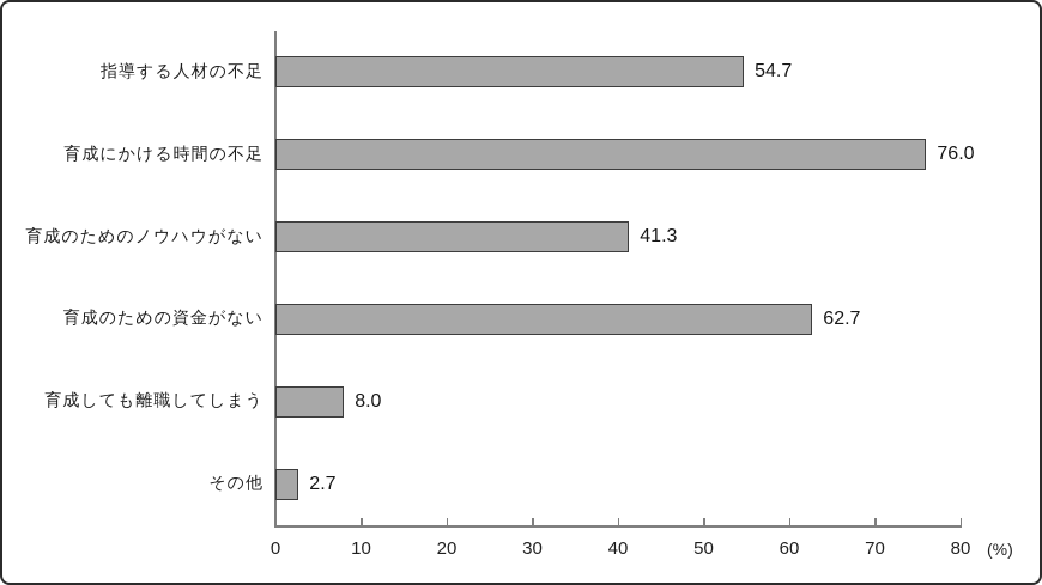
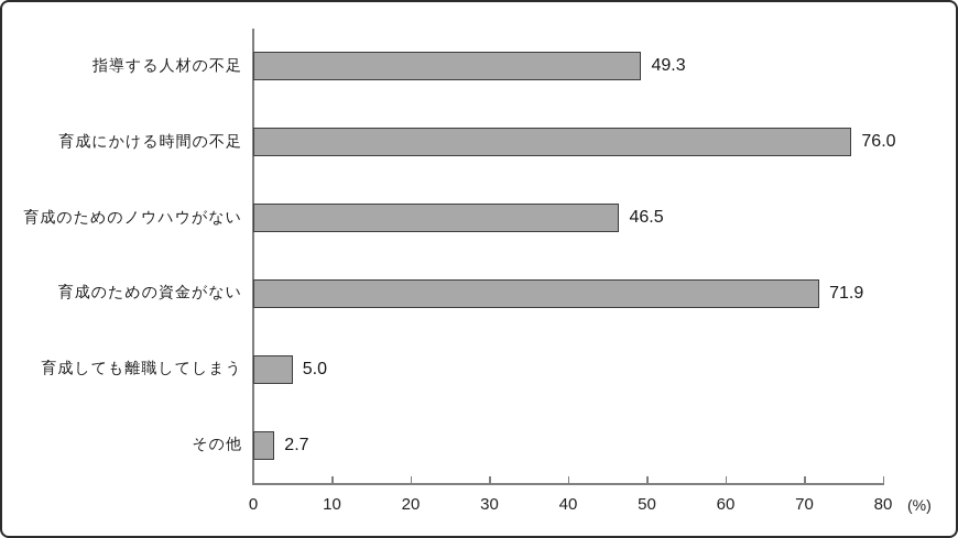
指導する人材の不足: 54.7 -> 49.3
育成のためのノウハウがない: 41.3 -> 46.5
育成のための資金がない: 62.7 -> 71.9
育成しても離職してしまう: 8.0 -> 5.0
